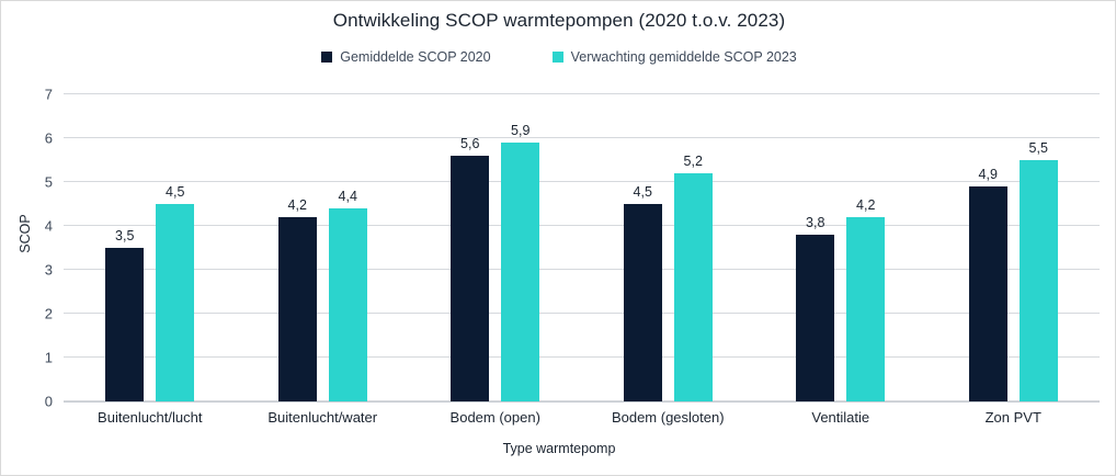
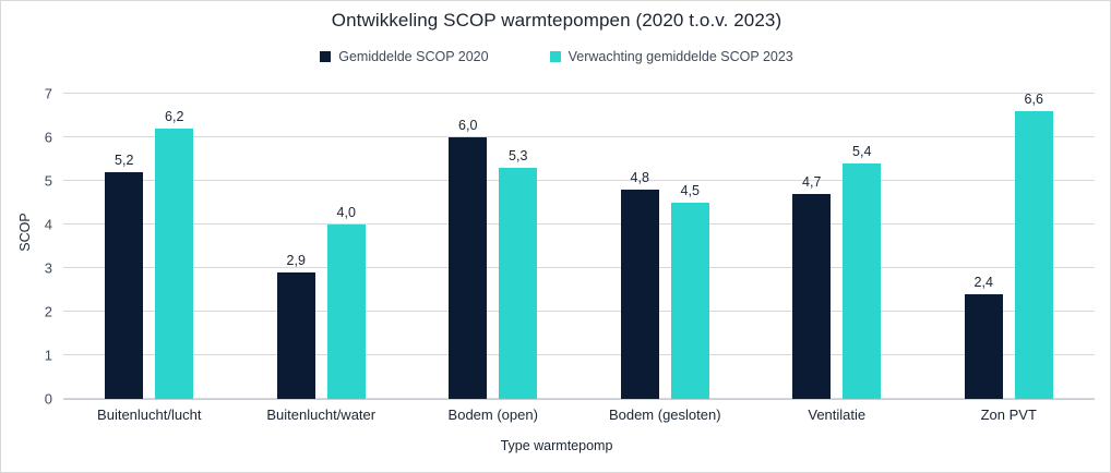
Gemiddelde SCOP 2020/Buitenlucht/lucht: 3,5 -> 5,2
Verwachting gemiddelde SCOP 2023/Buitenlucht/lucht: 4,5 -> 6,2
Gemiddelde SCOP 2020/Buitenlucht/water: 4,2 -> 2,9
Verwachting gemiddelde SCOP 2023/Buitenlucht/water: 4,4 -> 4,0
Gemiddelde SCOP 2020/Bodem (open): 5,6 -> 6,0
Verwachting gemiddelde SCOP 2023/Bodem (open): 5,9 -> 5,3
Gemiddelde SCOP 2020/Bodem (gesloten): 4,5 -> 4,8
Verwachting gemiddelde SCOP 2023/Bodem (gesloten): 5,2 -> 4,5
Gemiddelde SCOP 2020/Ventilatie: 3,8 -> 4,7
Verwachting gemiddelde SCOP 2023/Ventilatie: 4,2 -> 5,4
Gemiddelde SCOP 2020/Zon PVT: 4,9 -> 2,4
Verwachting gemiddelde SCOP 2023/Zon PVT: 5,5 -> 6,6
